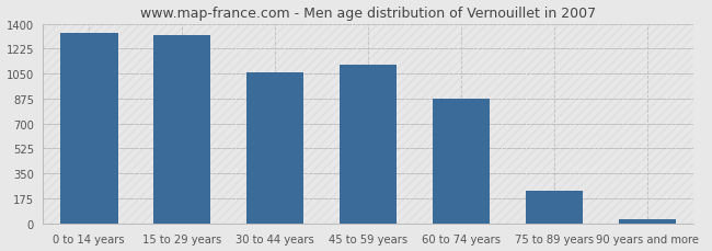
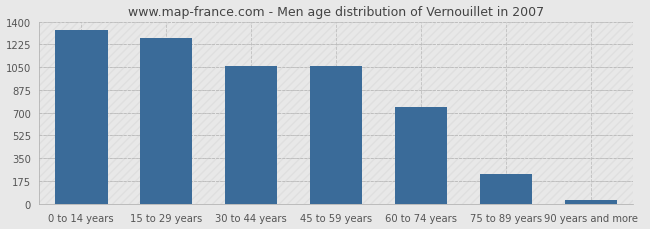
15 to 29 years: 1320 -> 1270
45 to 59 years: 1110 -> 1060
60 to 74 years: 870 -> 740
